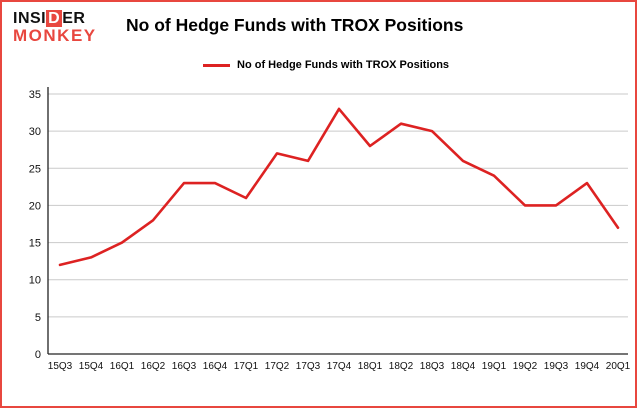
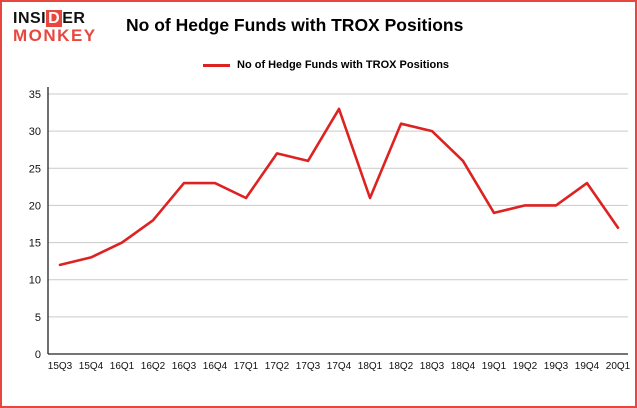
18Q1: 28 -> 21
19Q1: 24 -> 19
